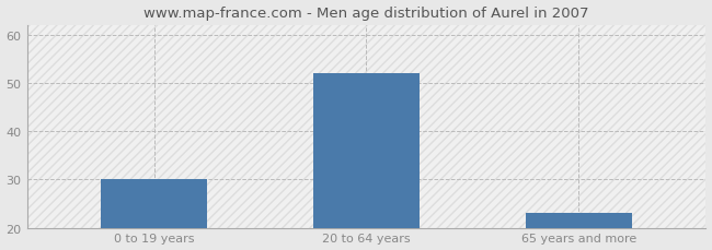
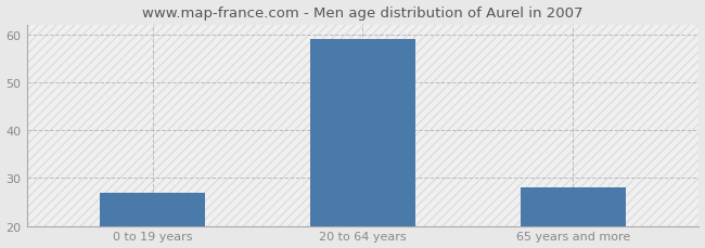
0 to 19 years: 30 -> 27
20 to 64 years: 52 -> 59
65 years and more: 23 -> 28
